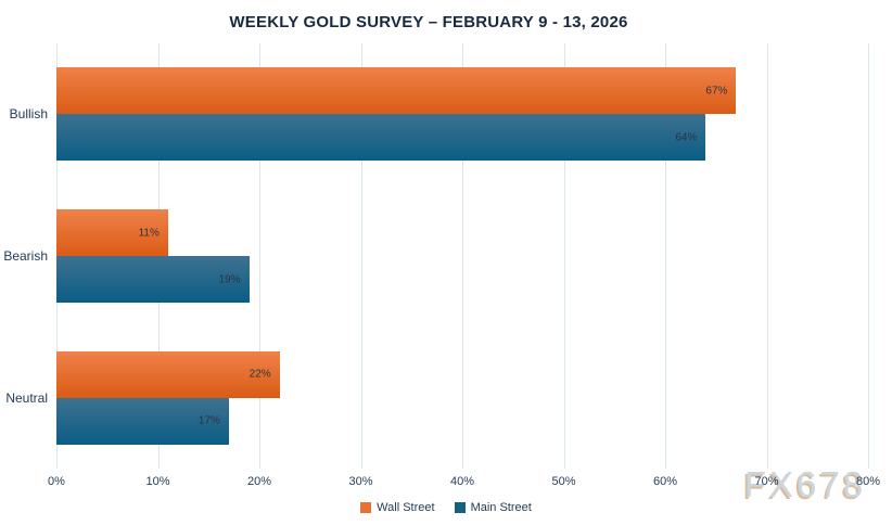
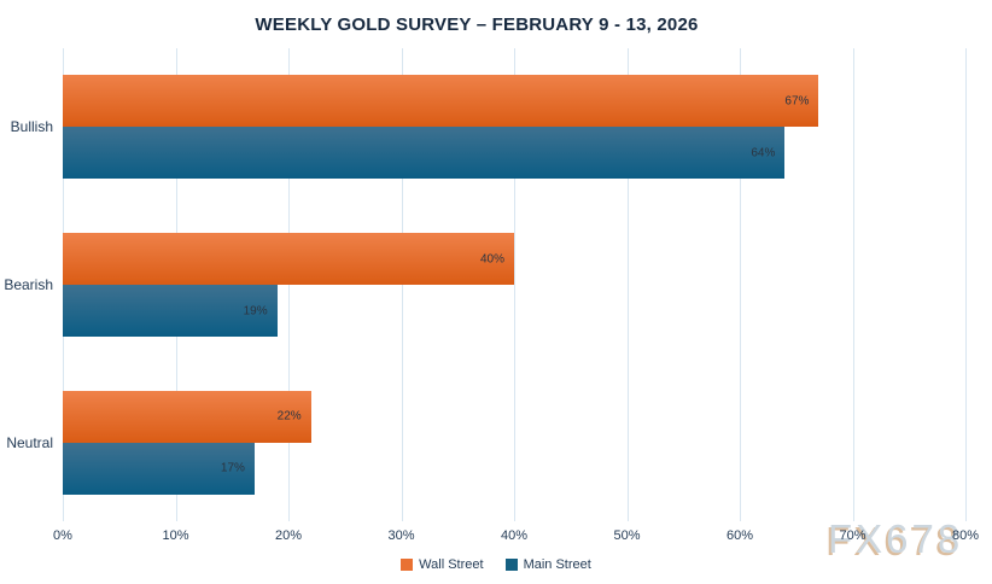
Wall Street/Bearish: 11% -> 40%
